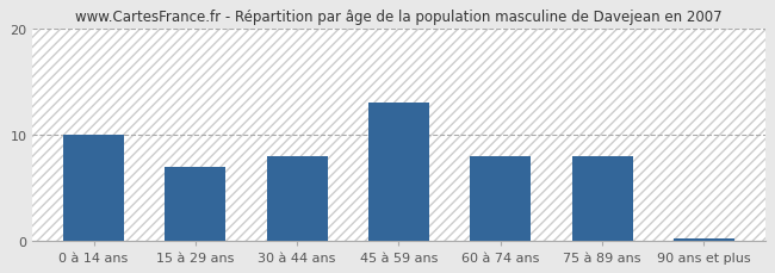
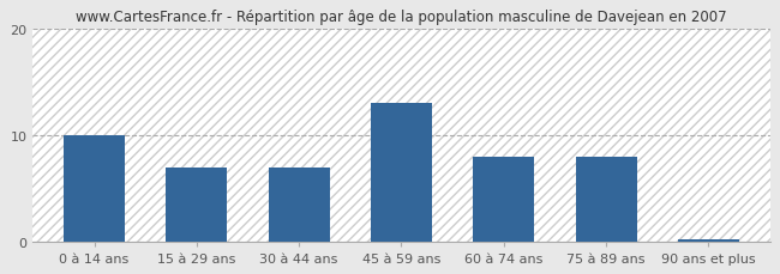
30 à 44 ans: 8.0 -> 7.0
